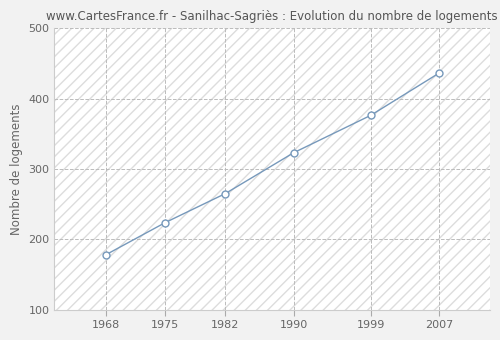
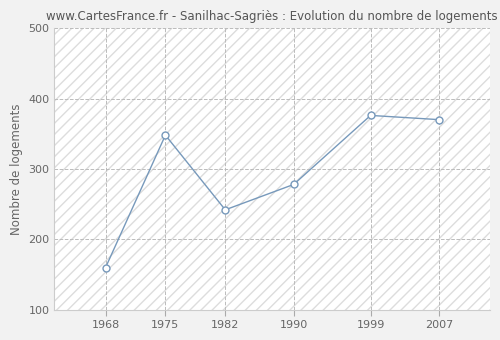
1968: 178 -> 160
1975: 224 -> 348
1982: 265 -> 242
1990: 323 -> 278
2007: 436 -> 370
